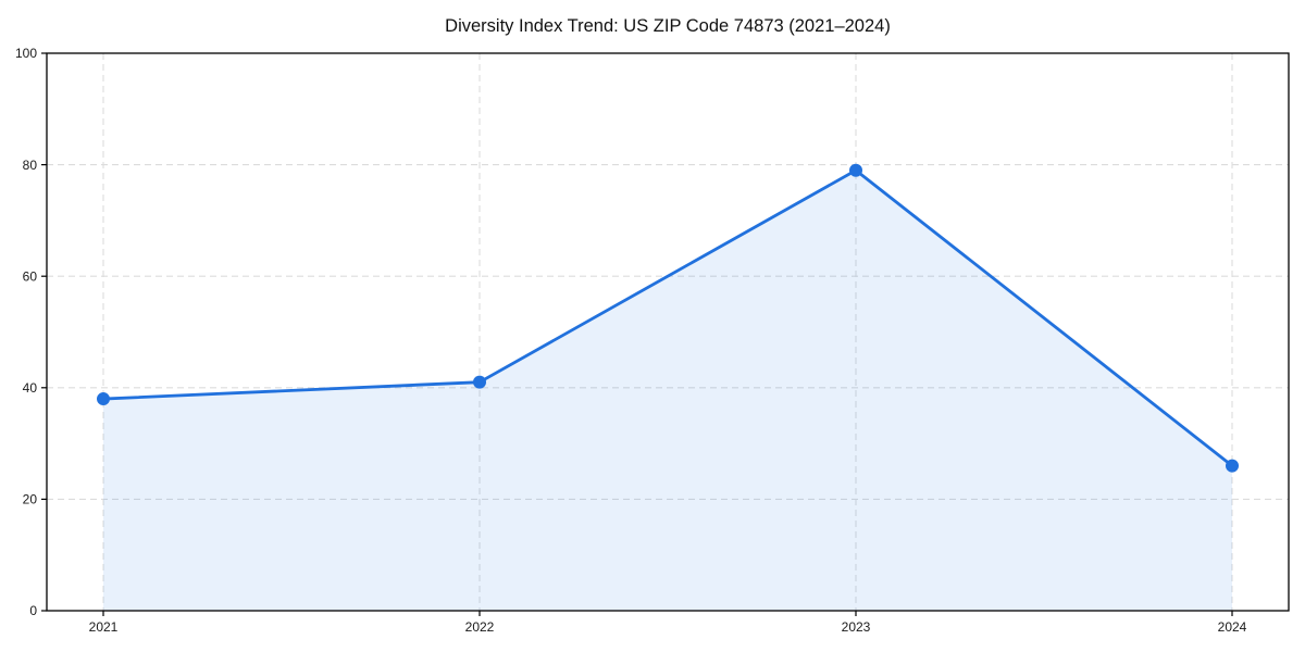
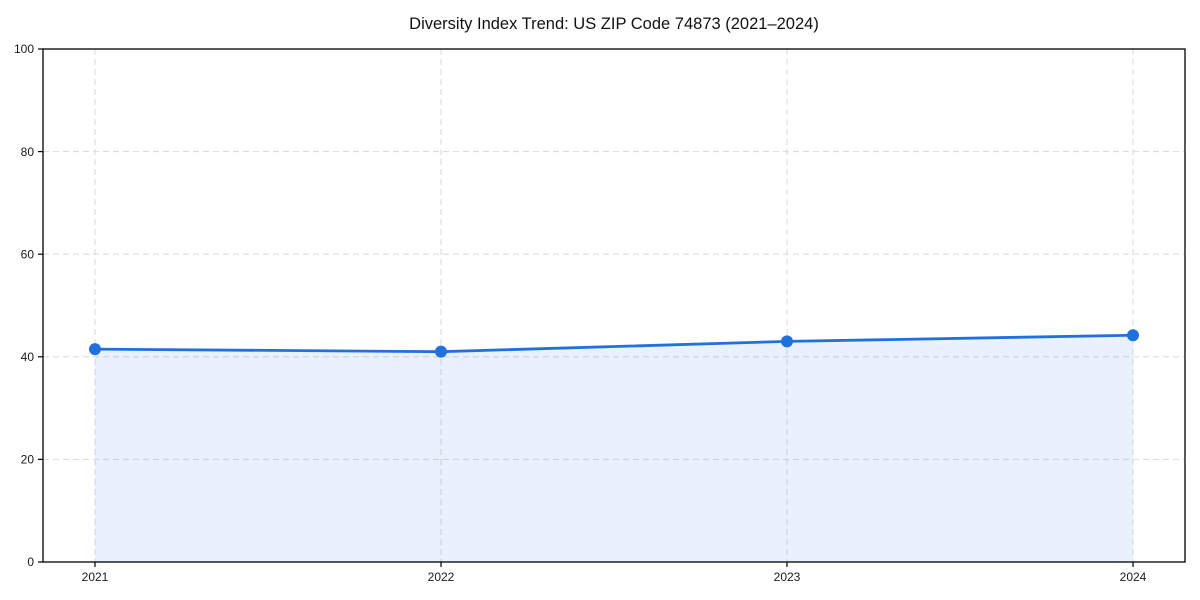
2021: 38 -> 42
2023: 79 -> 43
2024: 26 -> 44
